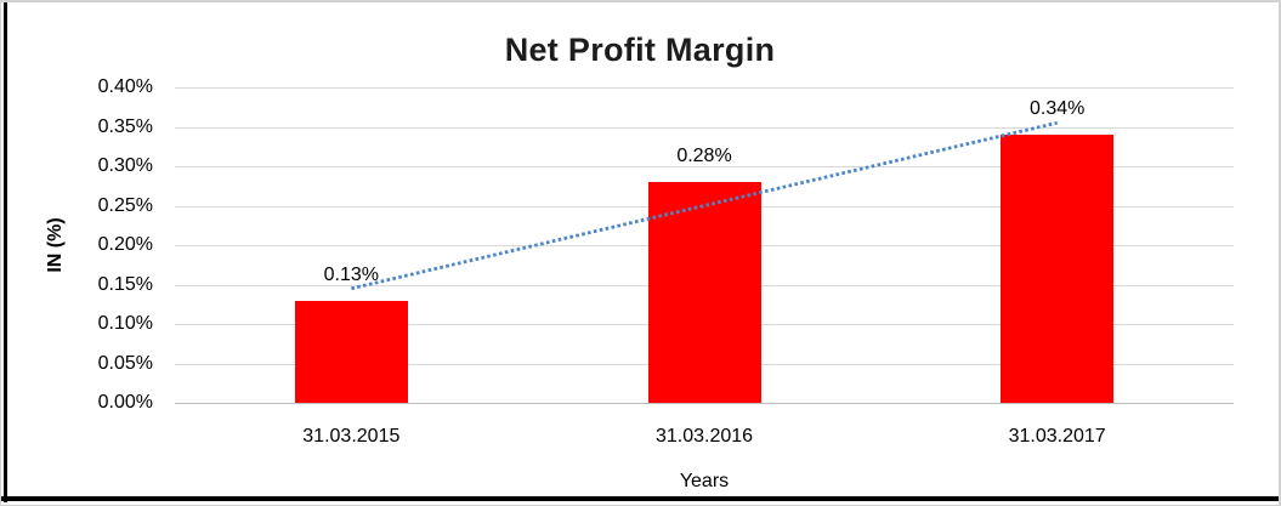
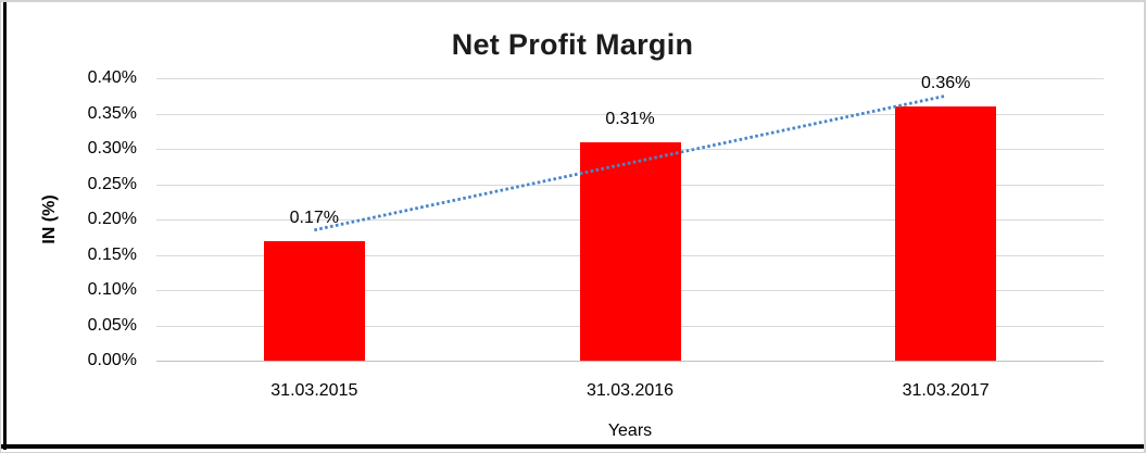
31.03.2015: 0.13% -> 0.17%
31.03.2016: 0.28% -> 0.31%
31.03.2017: 0.34% -> 0.36%
